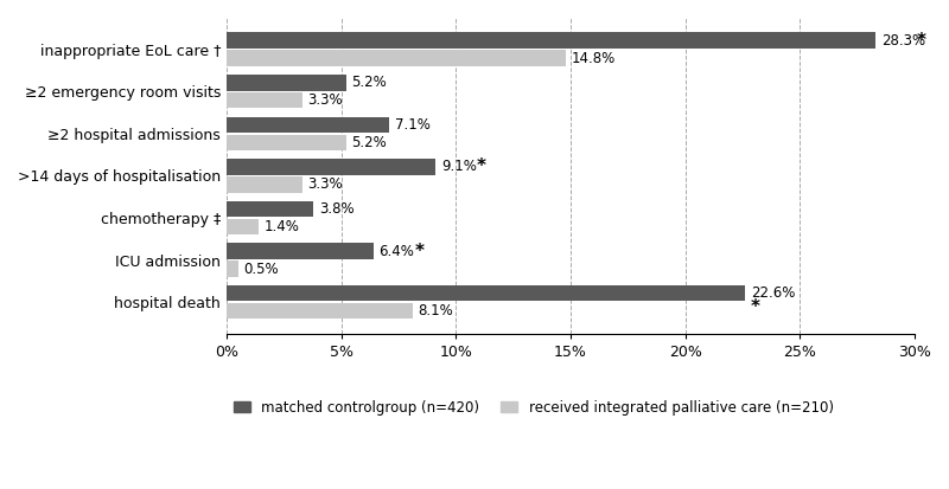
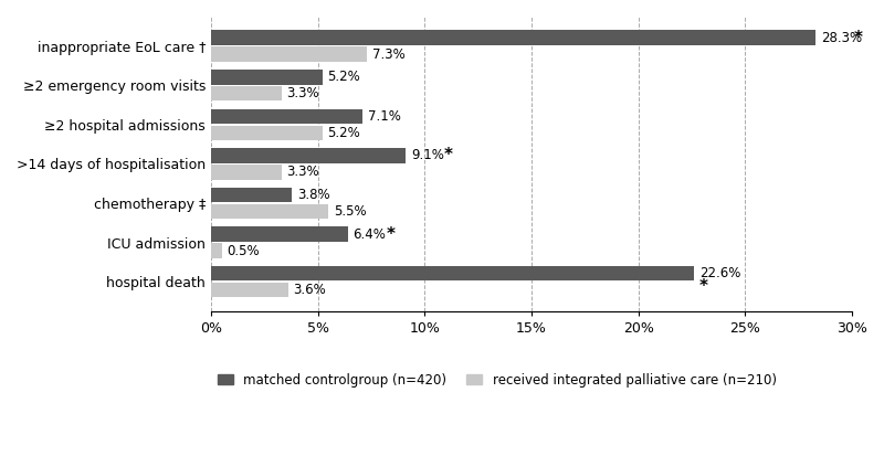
received integrated palliative care (n=210)/inappropriate EoL care †: 14.8% -> 7.3%
received integrated palliative care (n=210)/chemotherapy ‡: 1.4% -> 5.5%
received integrated palliative care (n=210)/hospital death: 8.1% -> 3.6%
